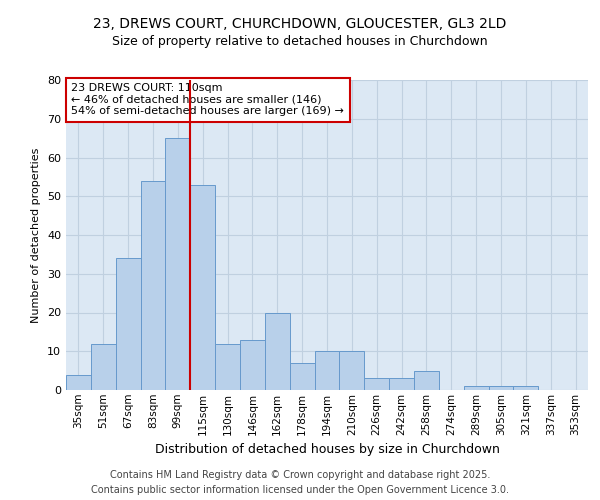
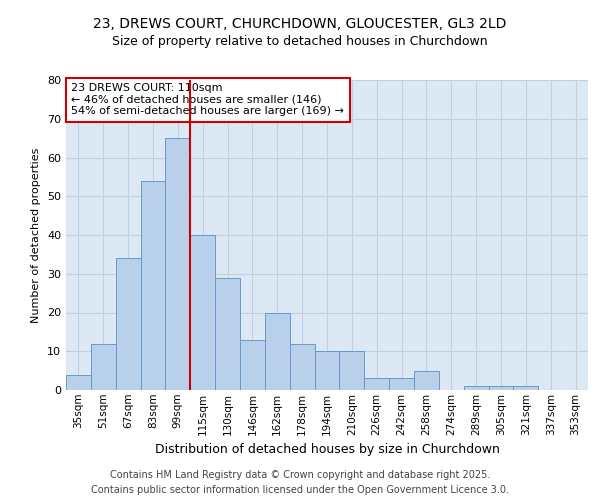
115sqm: 53 -> 40
130sqm: 12 -> 29
178sqm: 7 -> 12
